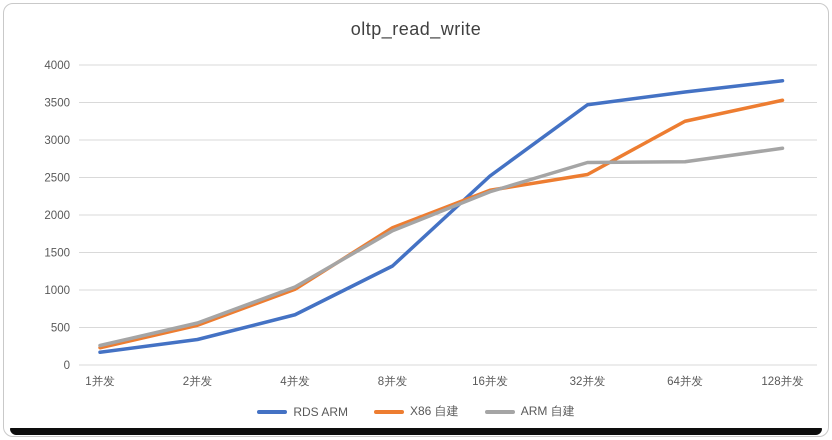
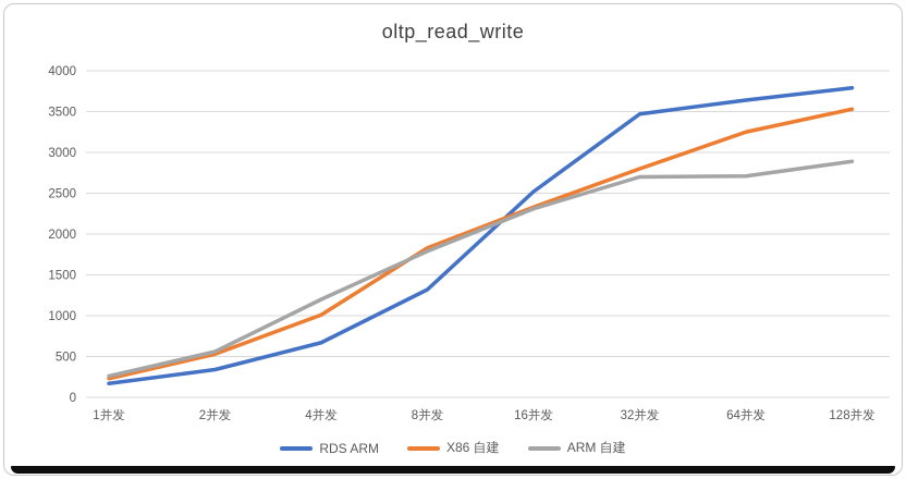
ARM 自建/4并发: 1000 -> 1200
X86 自建/32并发: 2500 -> 2800
